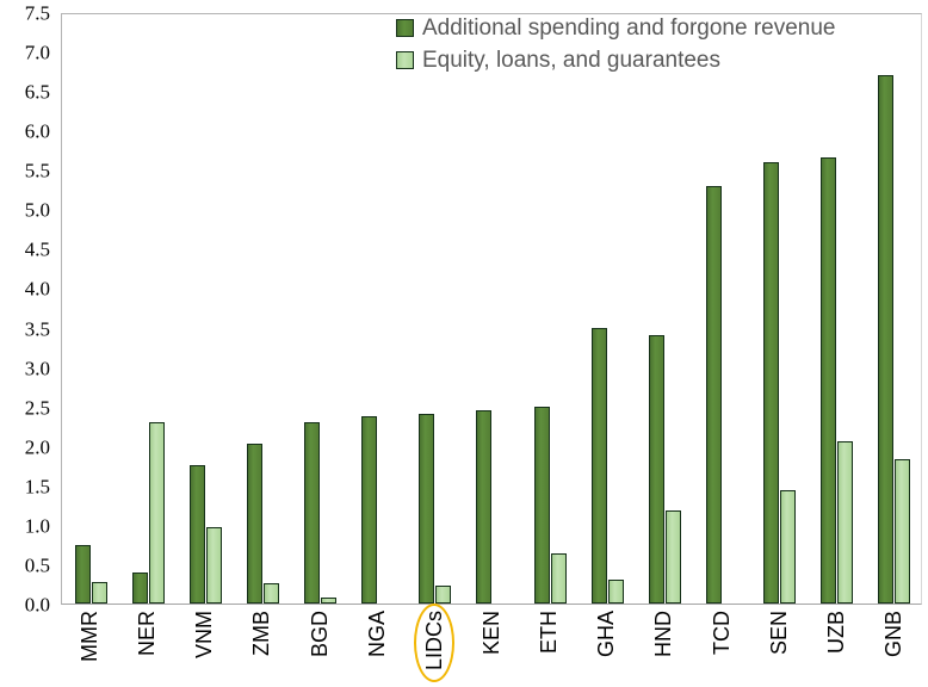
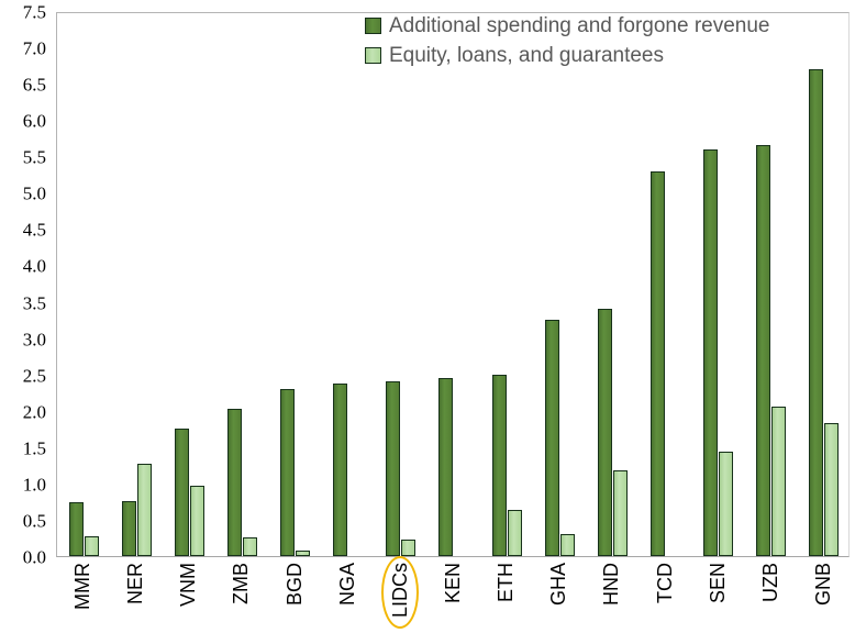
Additional spending and forgone revenue/NER: 0.4 -> 0.8
Equity, loans, and guarantees/NER: 2.3 -> 1.3
Additional spending and forgone revenue/GHA: 3.5 -> 3.2
